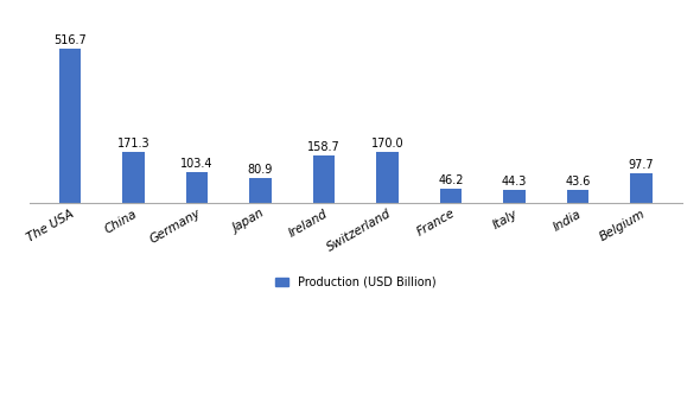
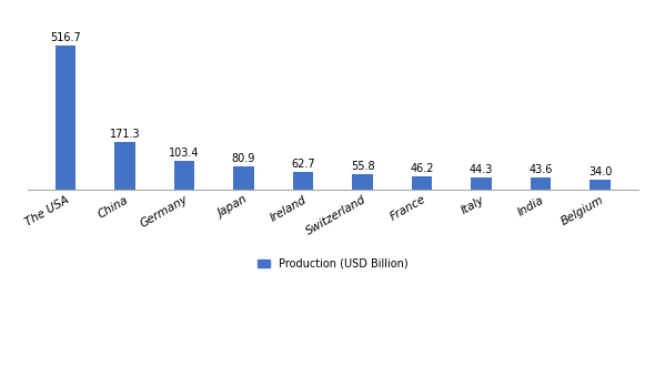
Ireland: 158.7 -> 62.7
Switzerland: 170.0 -> 55.8
Belgium: 97.7 -> 34.0
